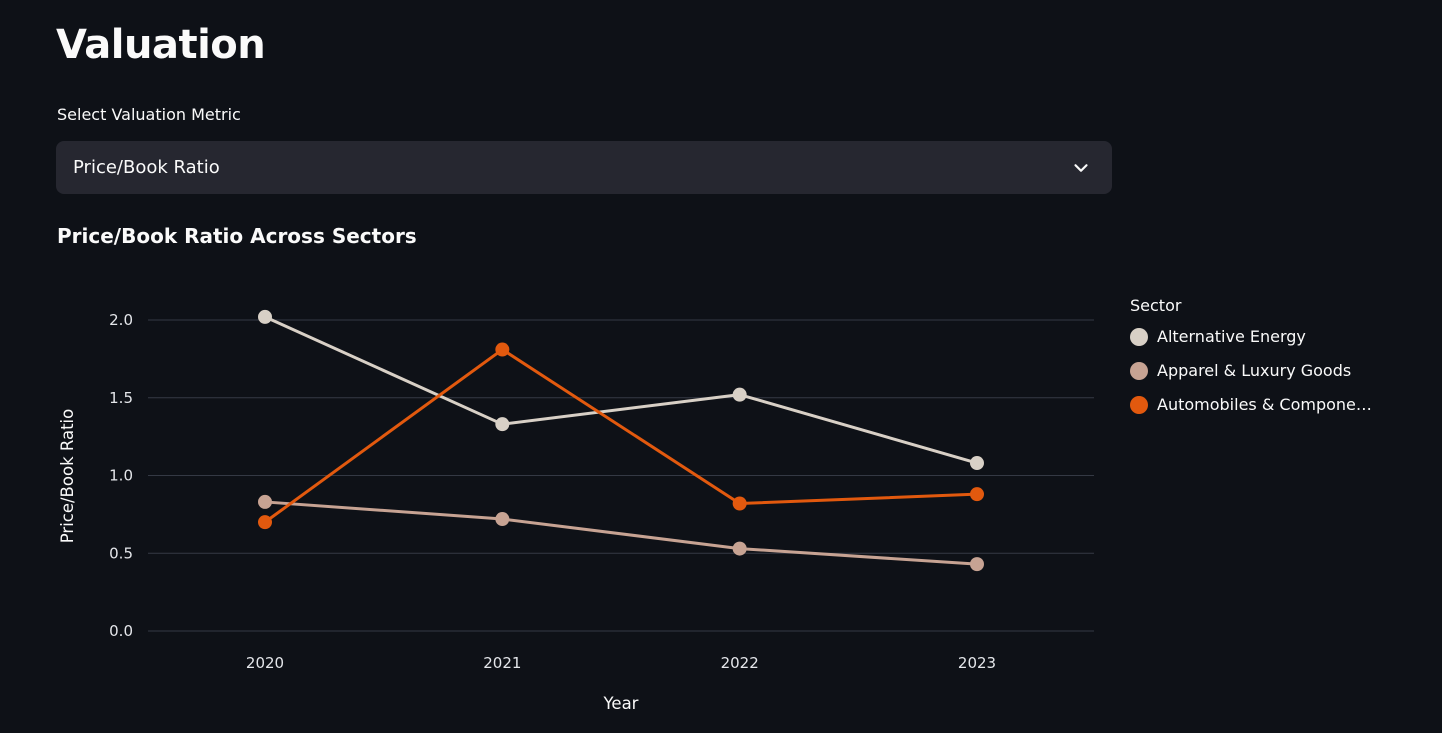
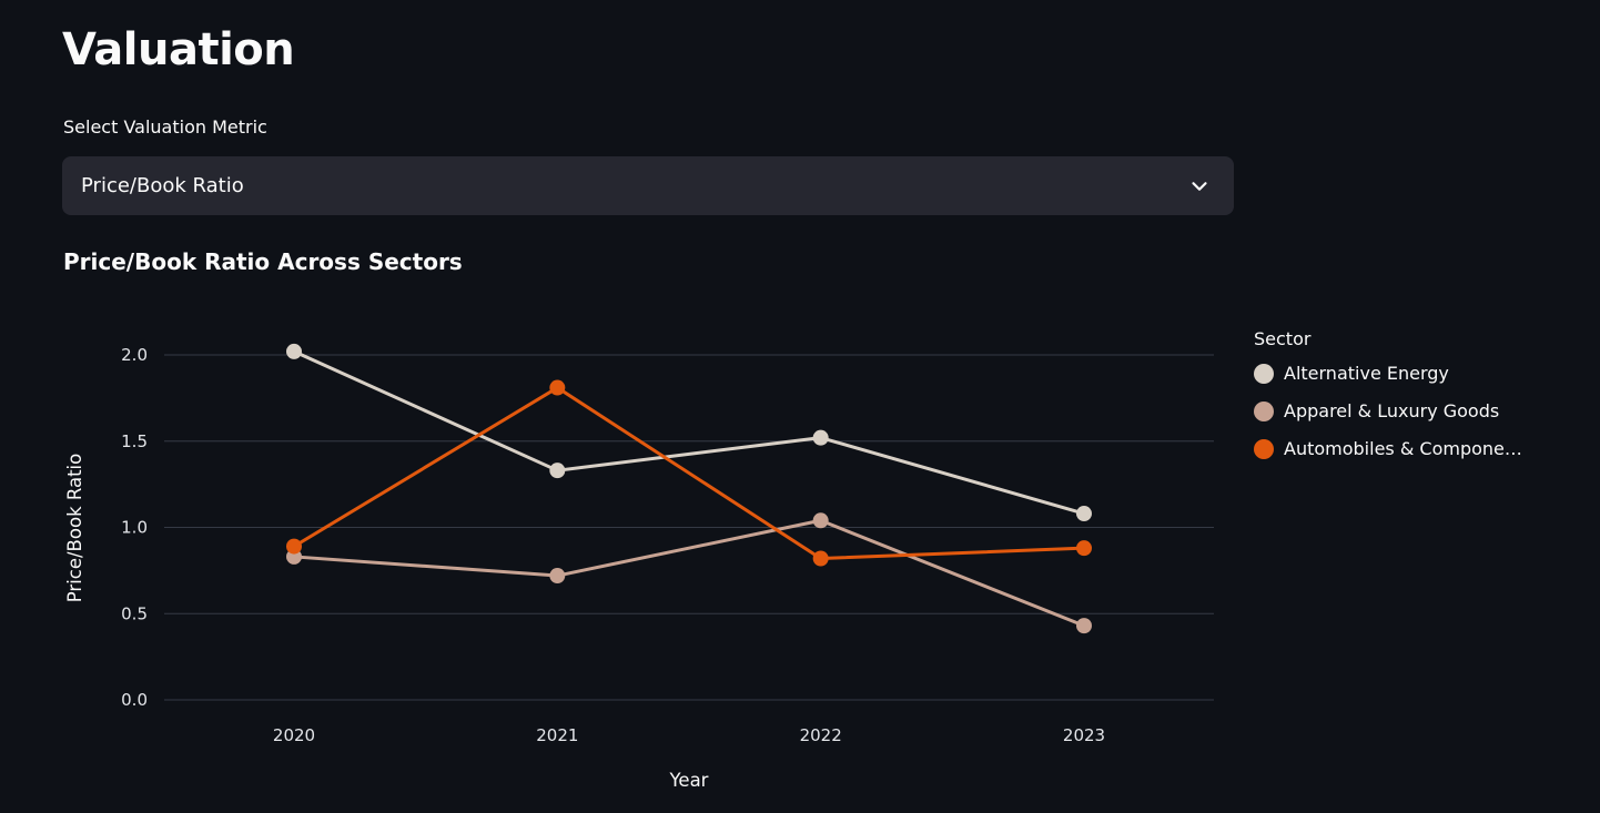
Automobiles & Compone…/2020: 0.70 -> 0.89
Apparel & Luxury Goods/2022: 0.53 -> 1.04
